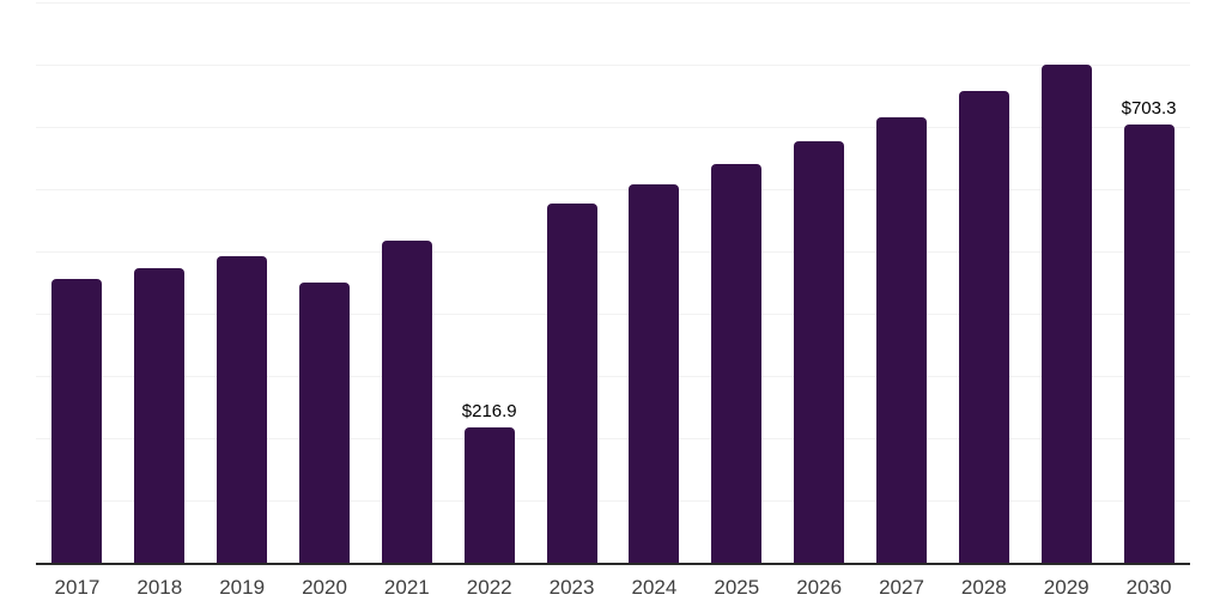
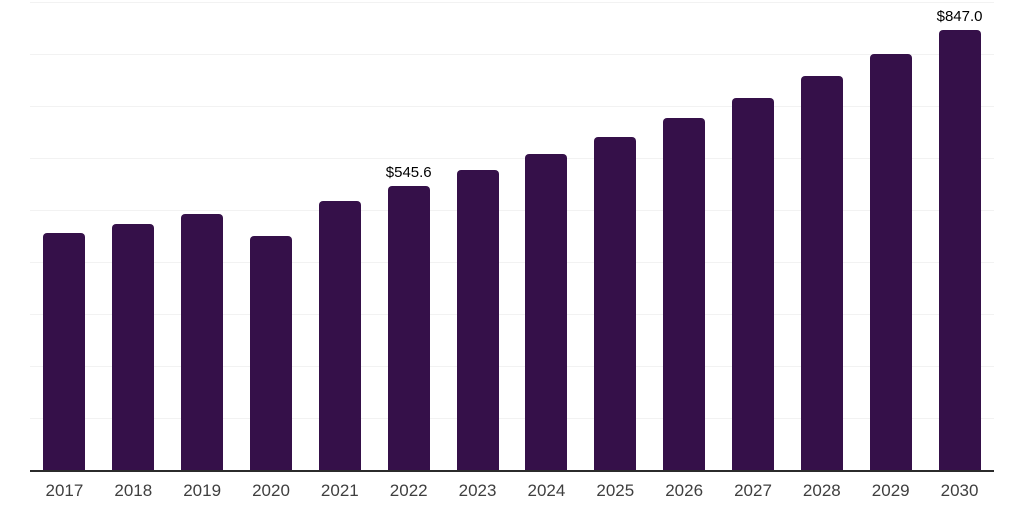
2022: $216.9 -> $545.6
2030: $703.3 -> $847.0
